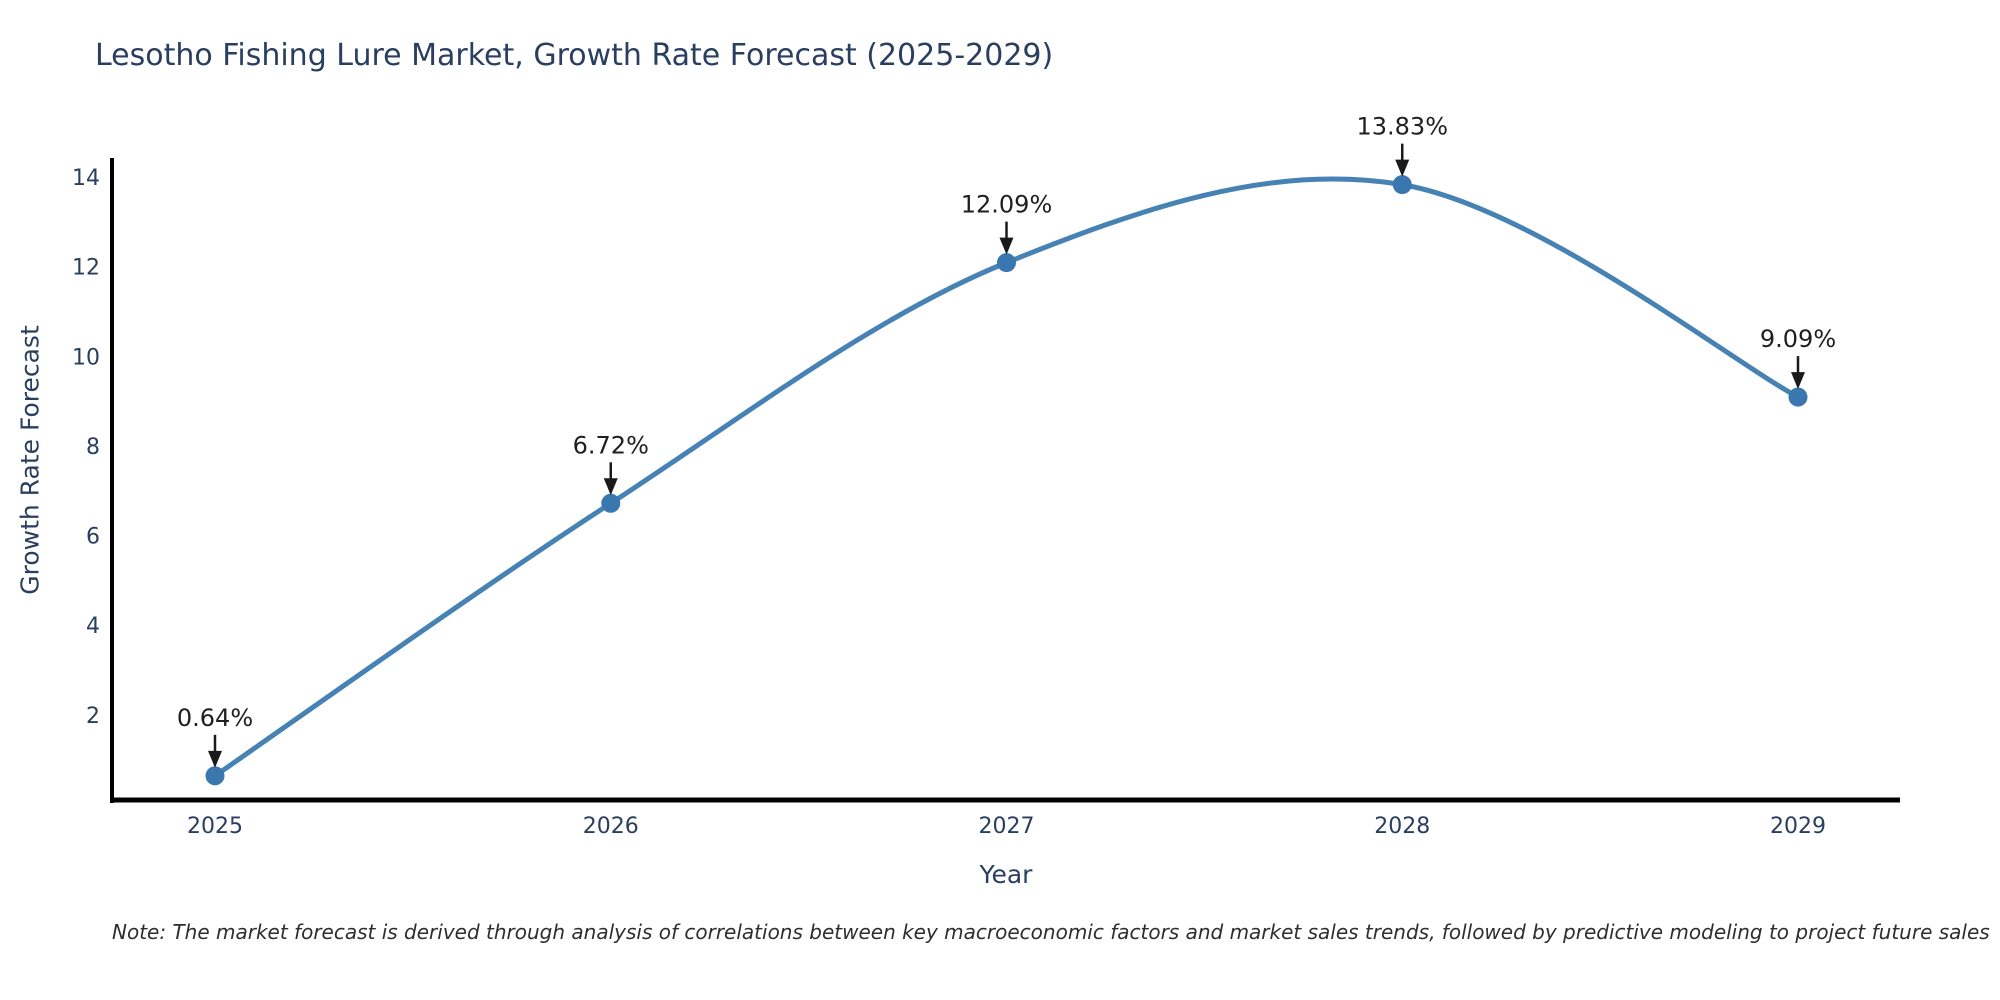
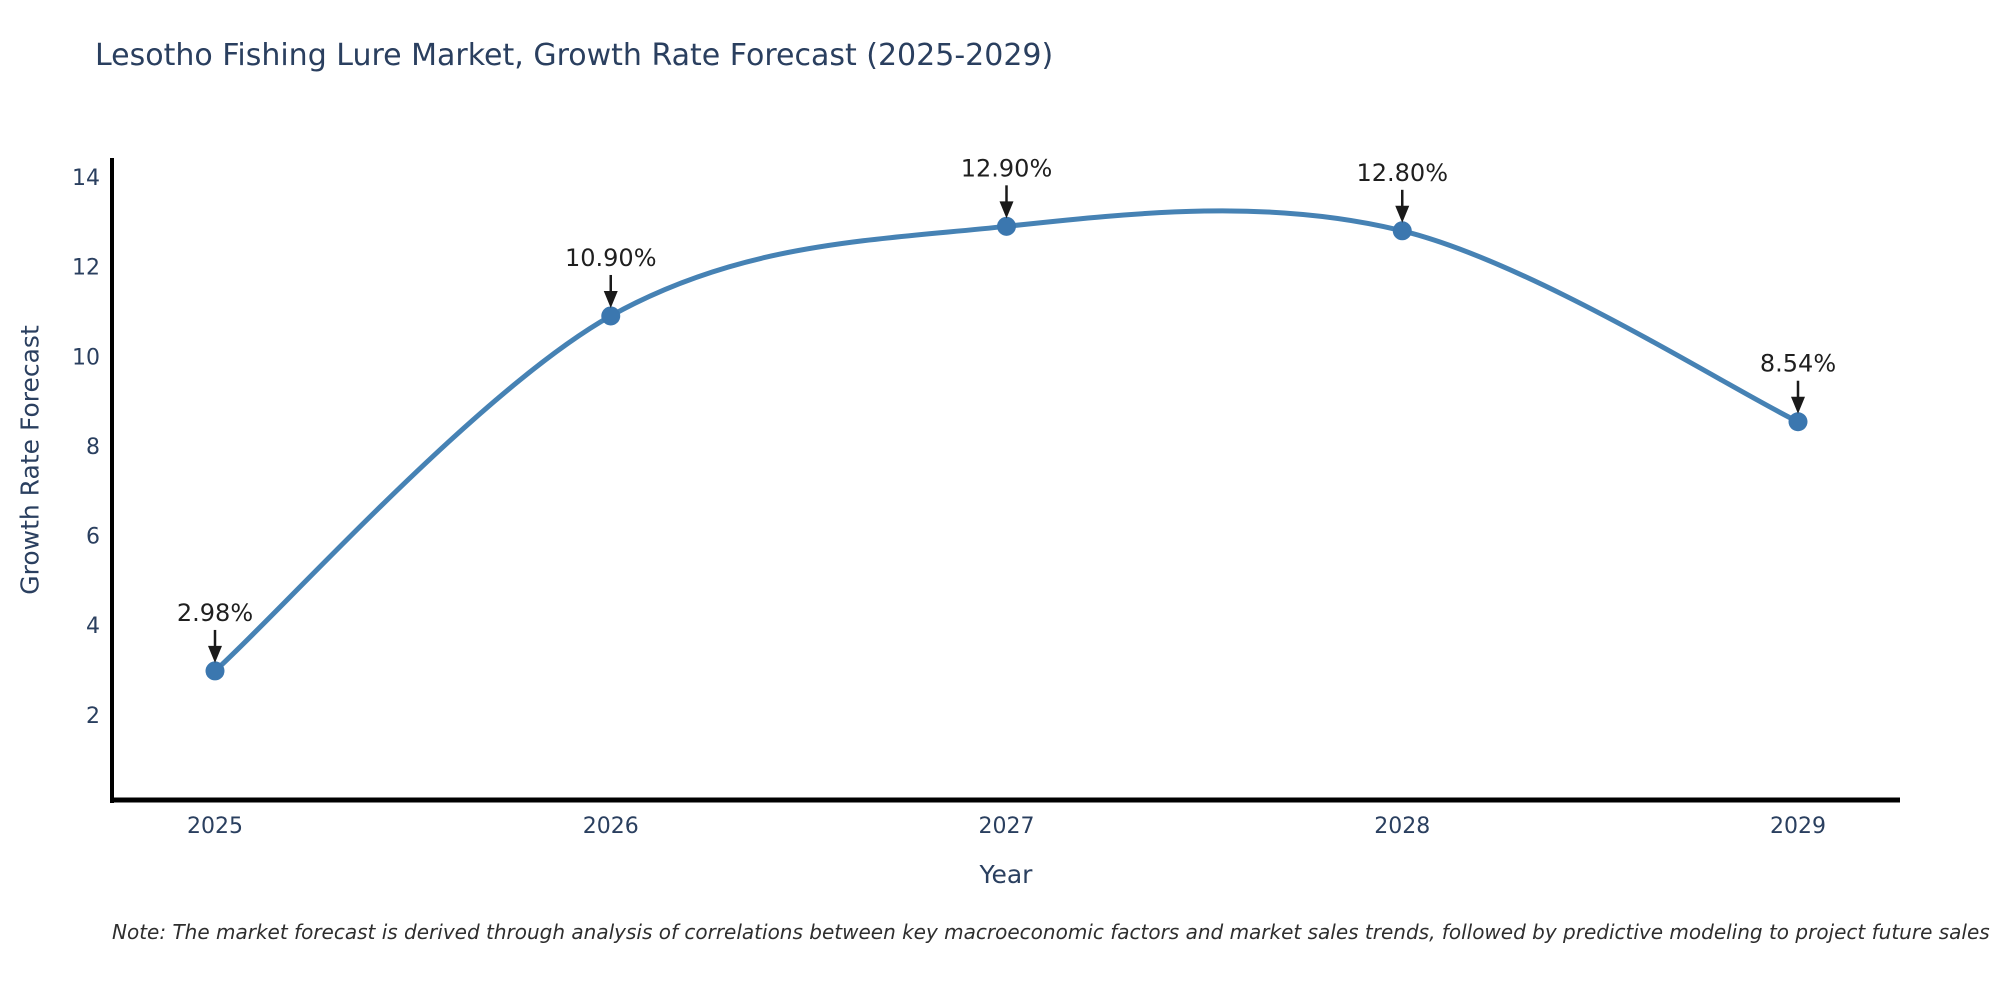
2025: 0.64% -> 2.98%
2026: 6.72% -> 10.90%
2027: 12.09% -> 12.90%
2028: 13.83% -> 12.80%
2029: 9.09% -> 8.54%
